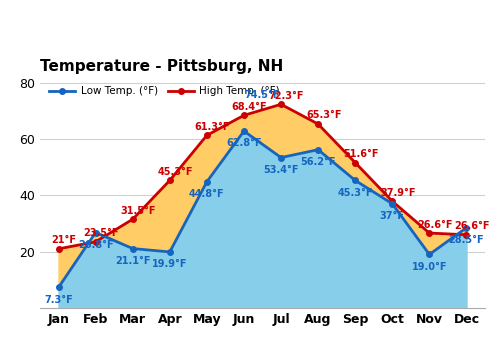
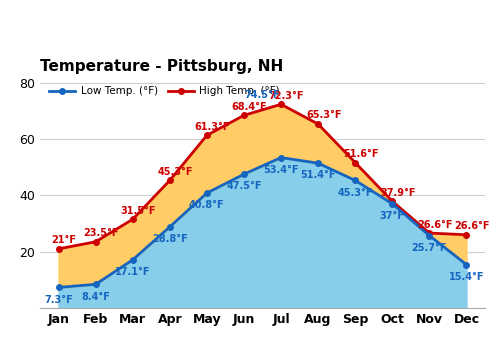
Low Temp. (°F)/Feb: 26.8°F -> 8.4°F
Low Temp. (°F)/Mar: 21.1°F -> 17.1°F
Low Temp. (°F)/Apr: 19.9°F -> 28.8°F
Low Temp. (°F)/May: 44.8°F -> 40.8°F
Low Temp. (°F)/Jun: 62.8°F -> 47.5°F
Low Temp. (°F)/Aug: 56.2°F -> 51.4°F
Low Temp. (°F)/Nov: 19.0°F -> 25.7°F
Low Temp. (°F)/Dec: 28.5°F -> 15.4°F
